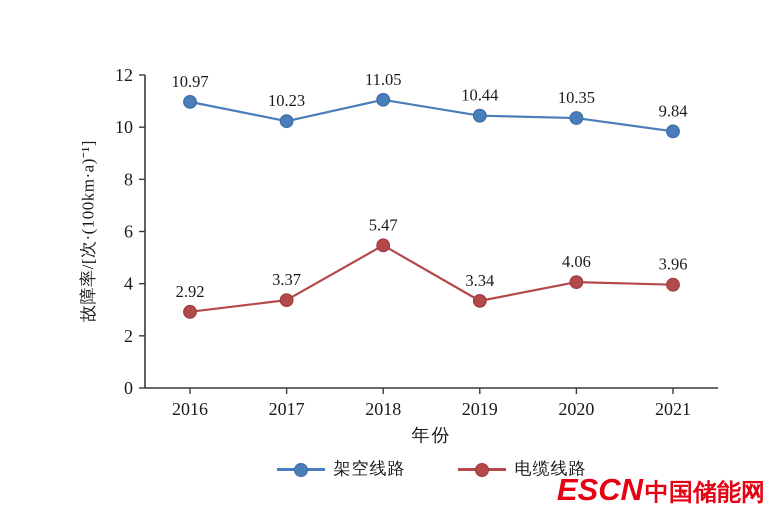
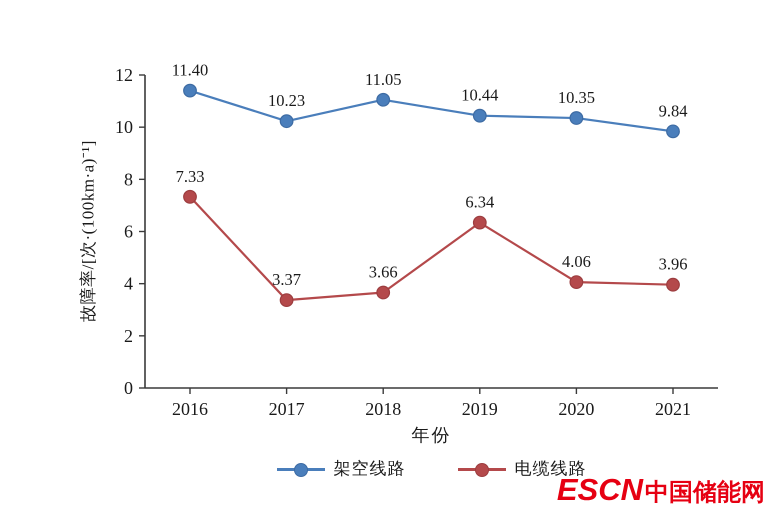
架空线路/2016: 10.97 -> 11.40
电缆线路/2016: 2.92 -> 7.33
电缆线路/2018: 5.47 -> 3.66
电缆线路/2019: 3.34 -> 6.34
